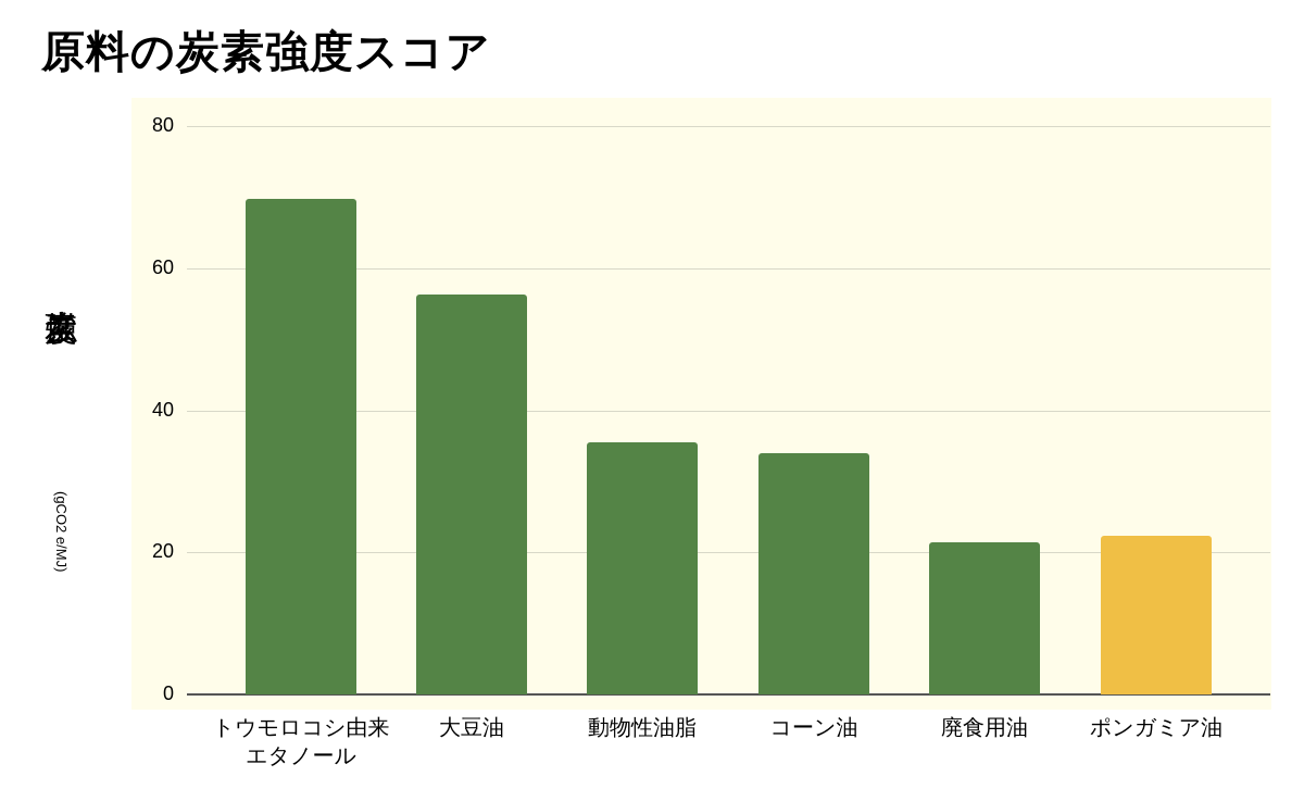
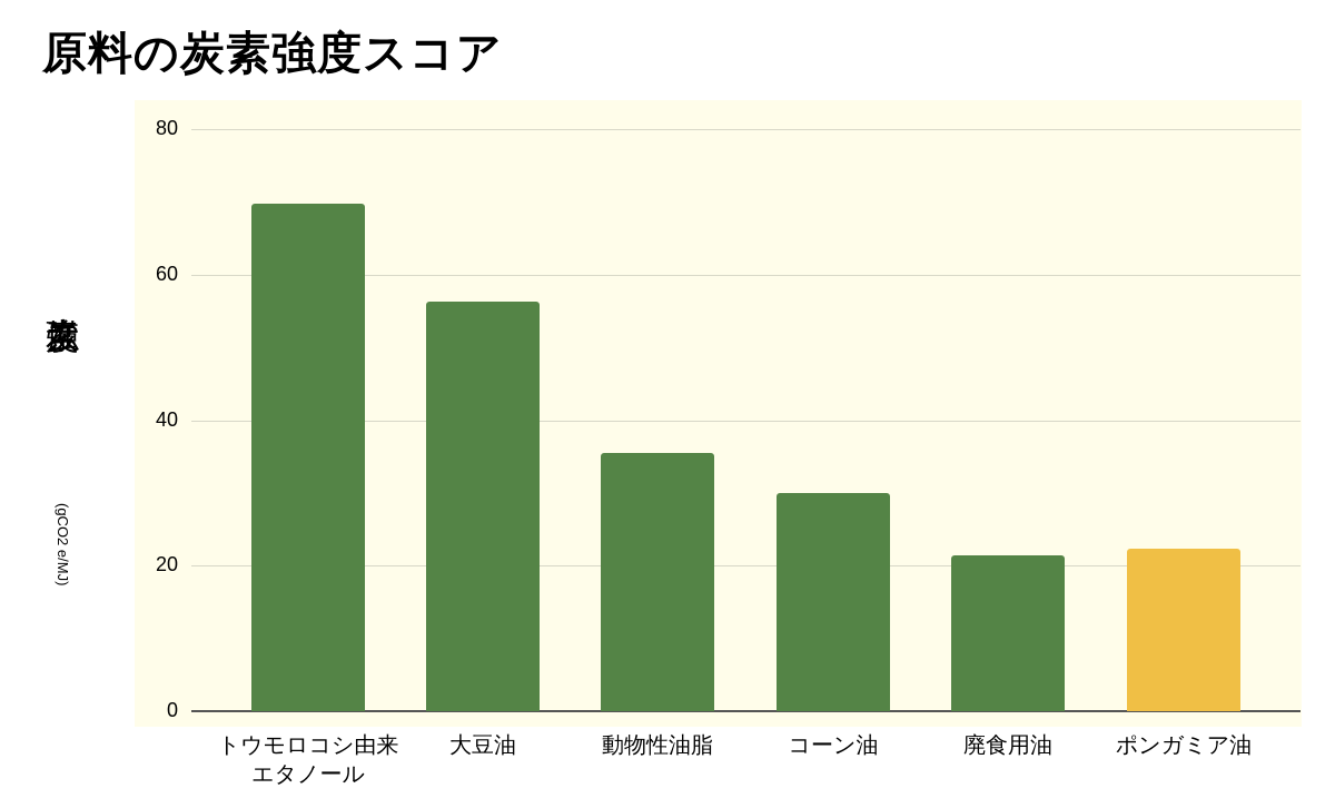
コーン油: 34 -> 30
